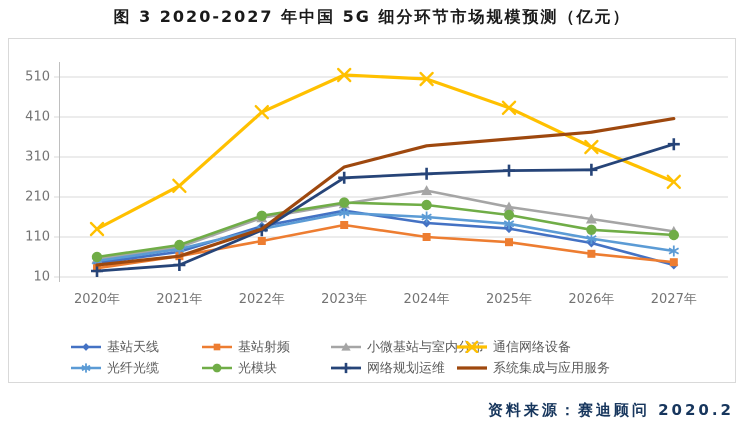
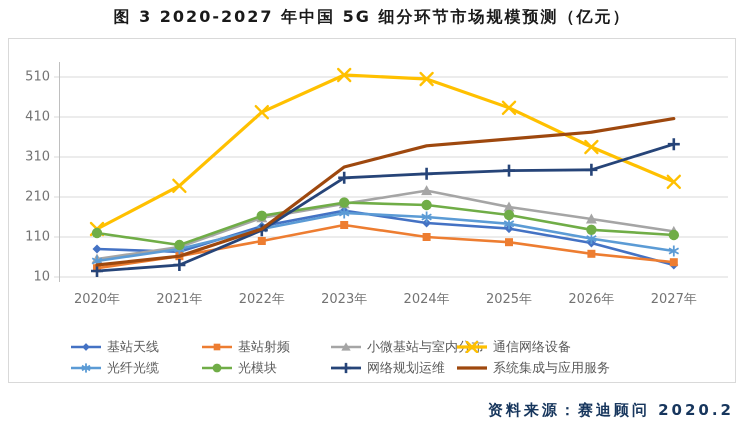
基站天线/2020年: 40 -> 80
光模块/2020年: 60 -> 120
